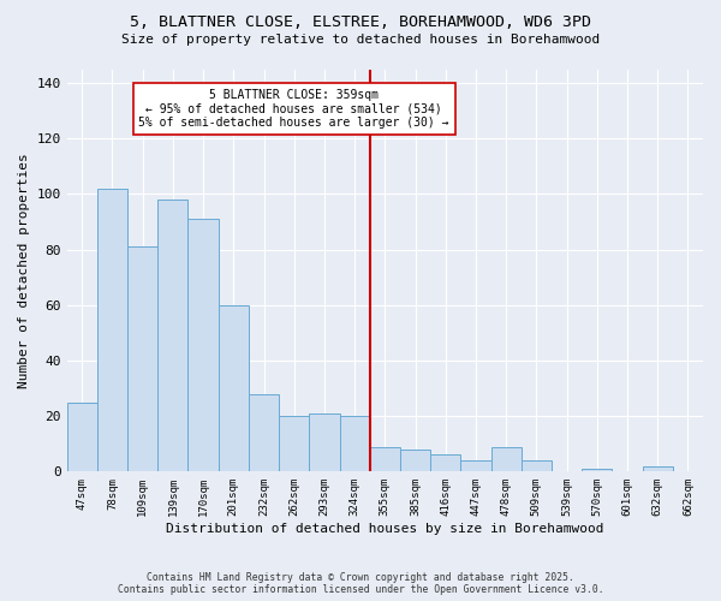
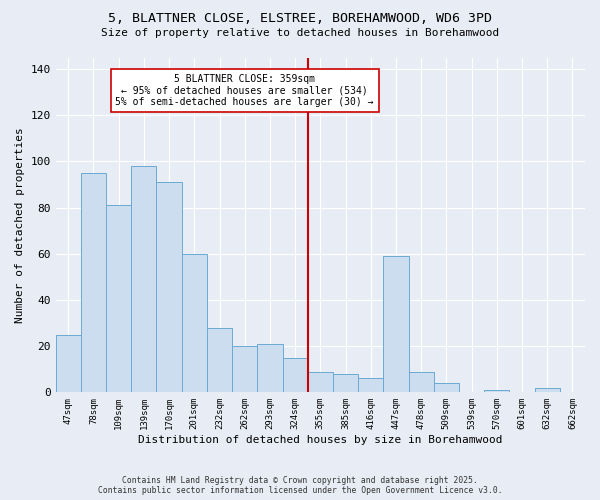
78sqm: 102 -> 95
324sqm: 20 -> 15
447sqm: 4 -> 59
